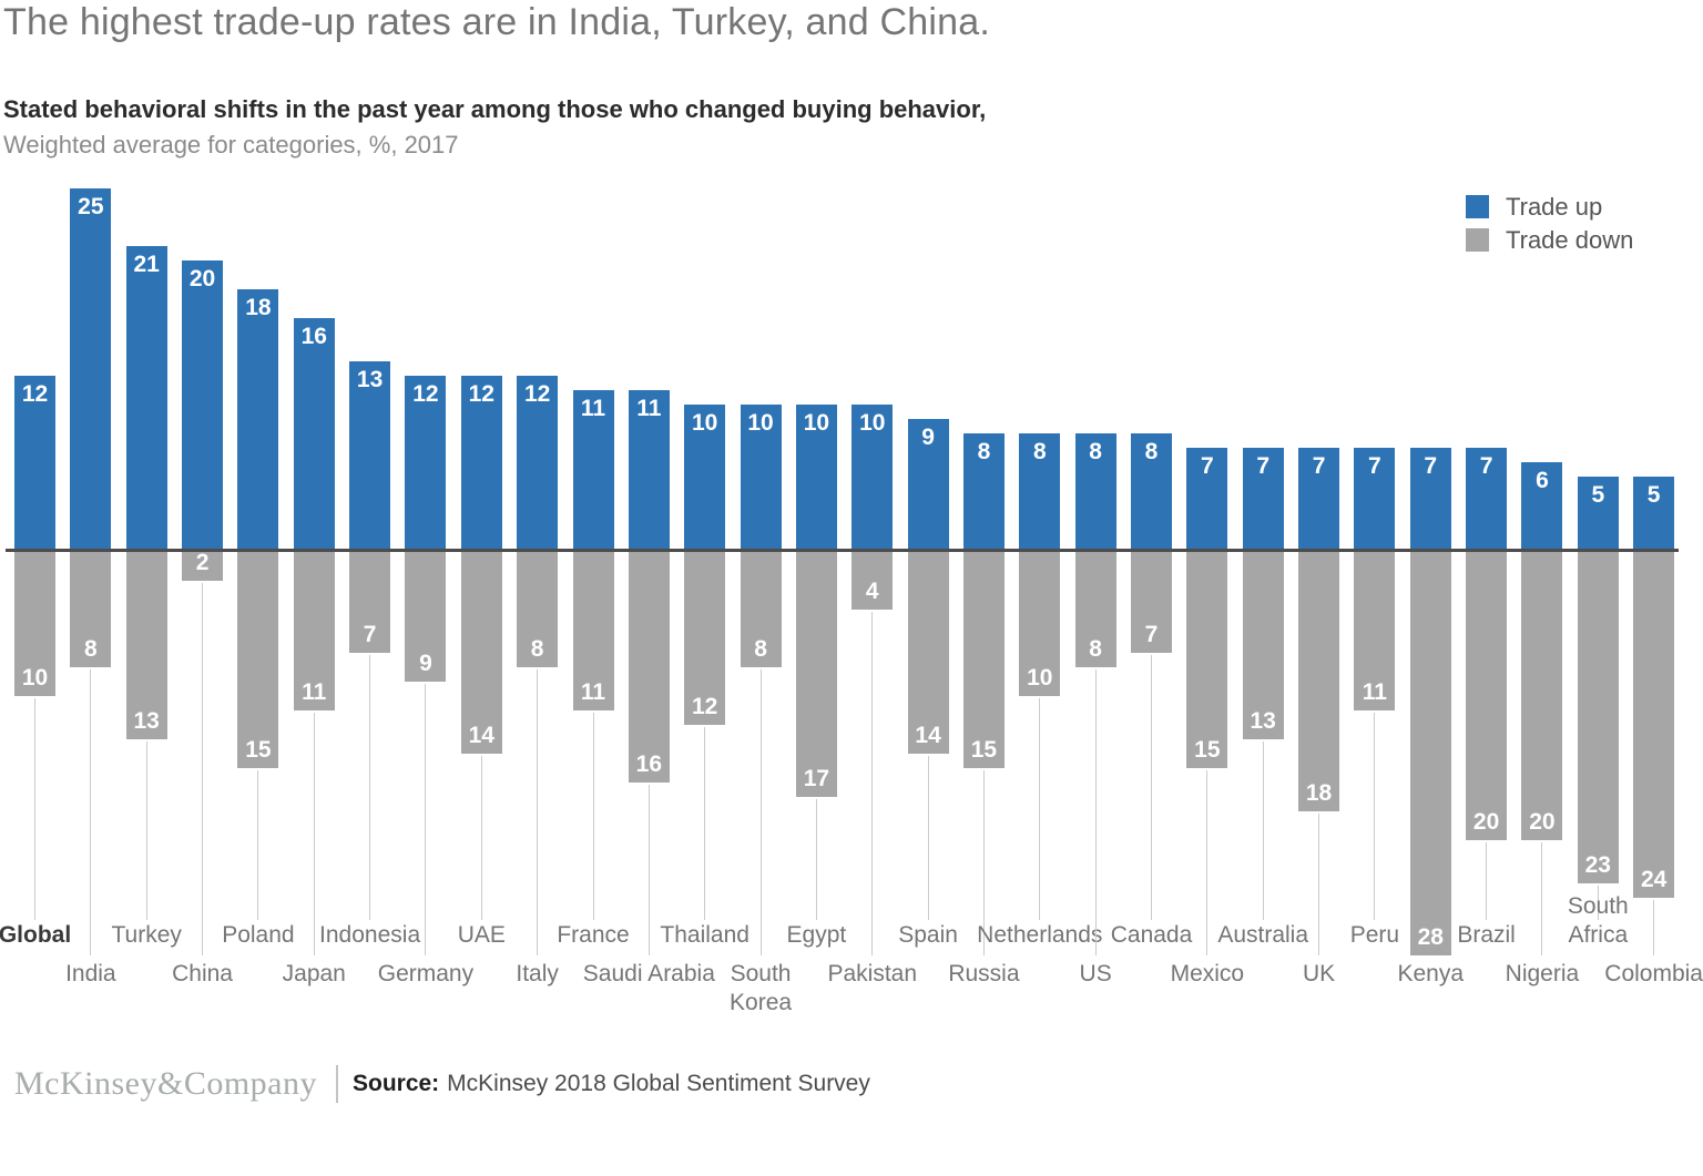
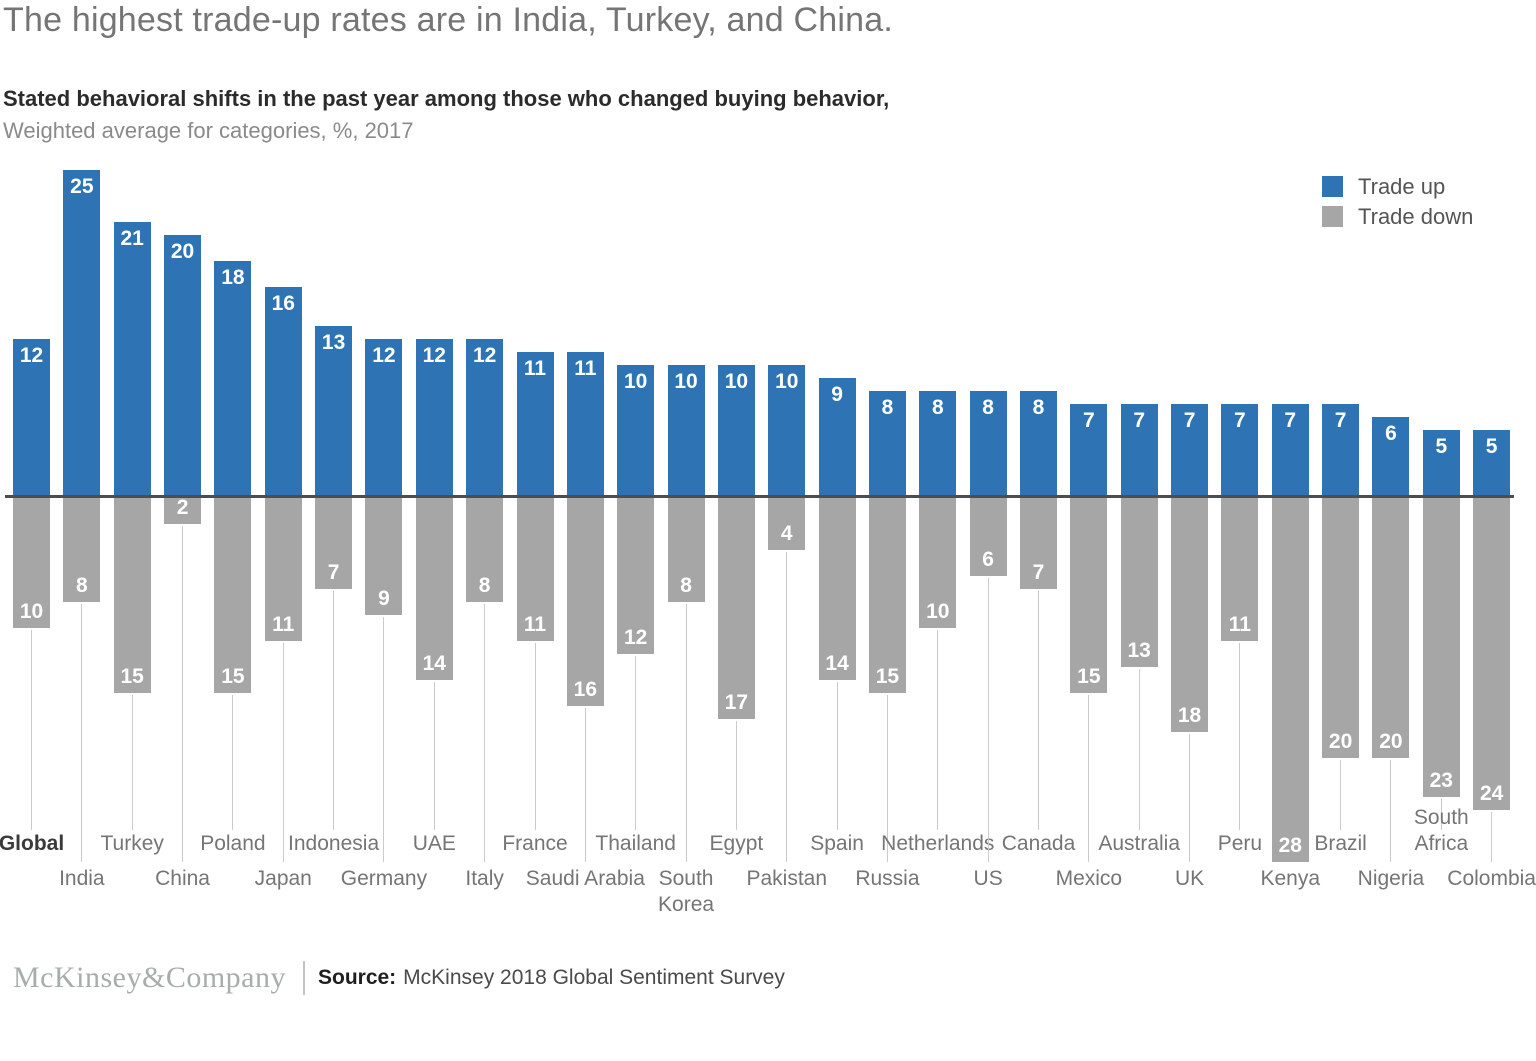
Trade down/Turkey: 13 -> 15
Trade down/US: 8 -> 6
